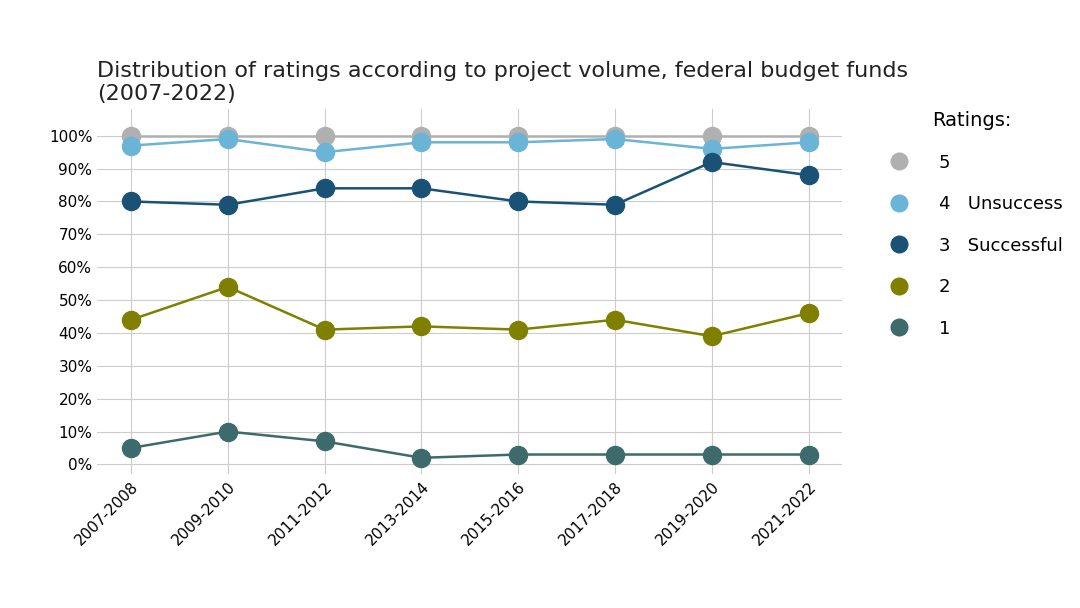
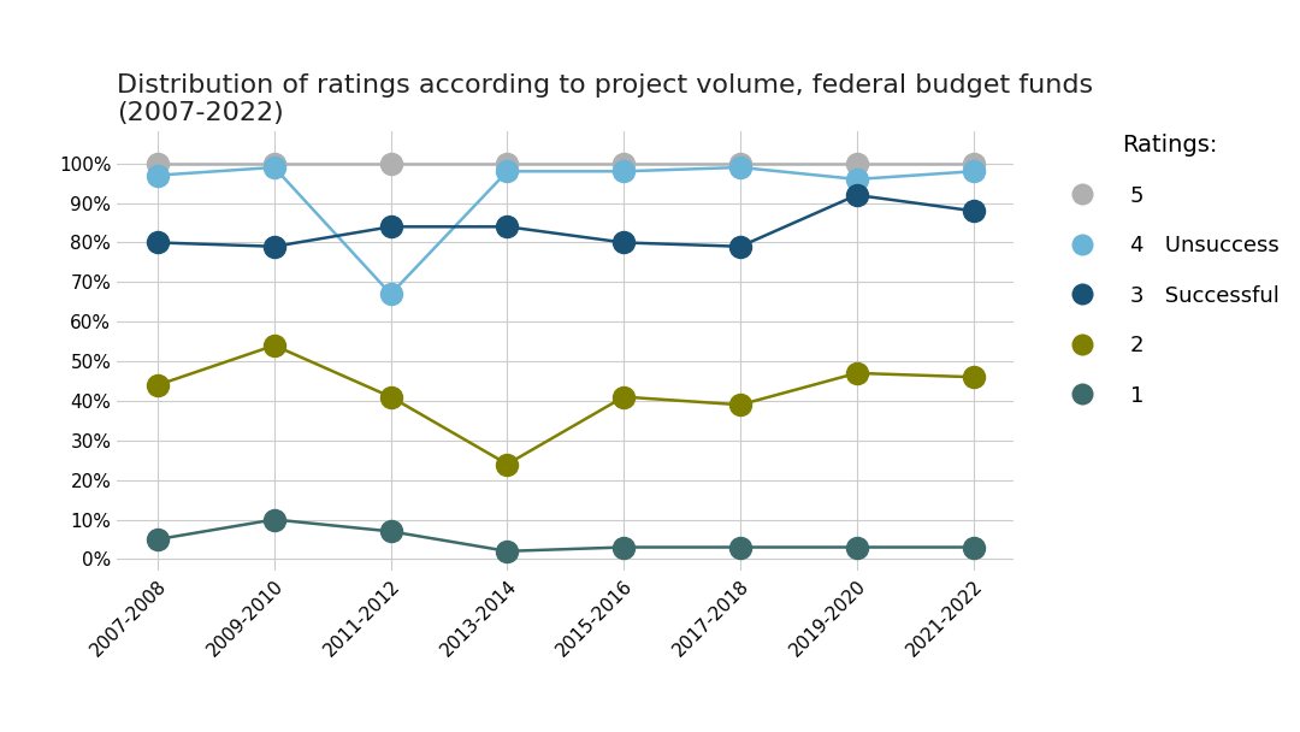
4 Unsuccess/2011-2012: 95% -> 67%
2/2013-2014: 42% -> 24%
2/2017-2018: 44% -> 39%
2/2019-2020: 39% -> 47%
